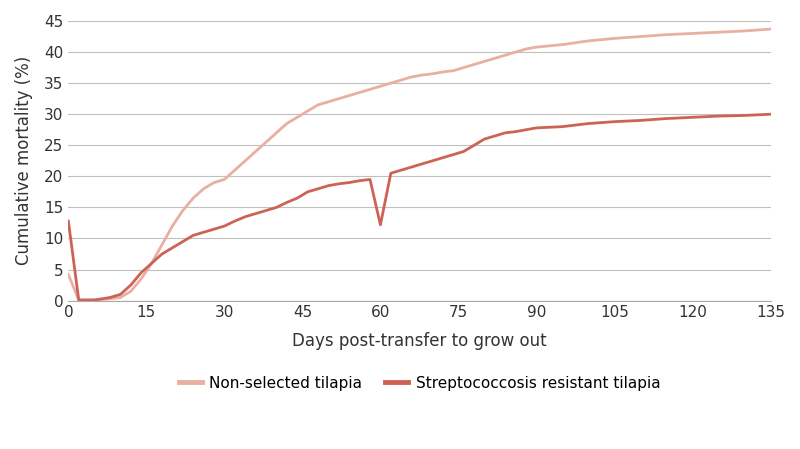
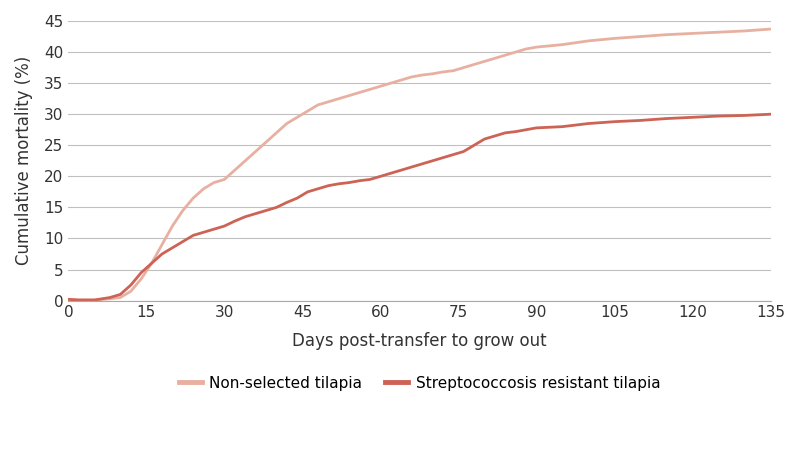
Streptococcosis resistant tilapia/0: 12.8 -> 0.2
Non-selected tilapia/0: 4.2 -> 0.2
Streptococcosis resistant tilapia/60: 12.2 -> 20.0
